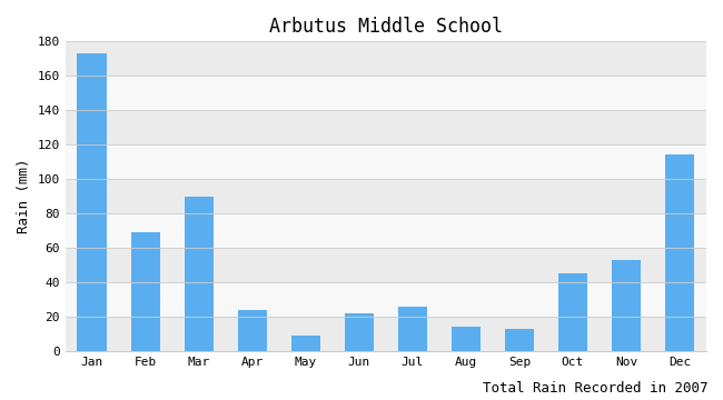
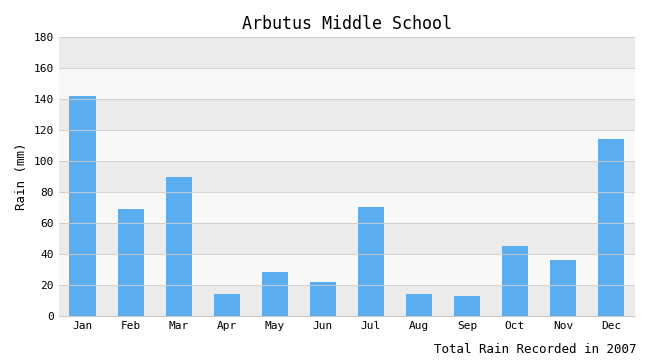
Jan: 173 -> 142
Apr: 24 -> 14
May: 9 -> 28
Jul: 26 -> 70
Nov: 53 -> 36
